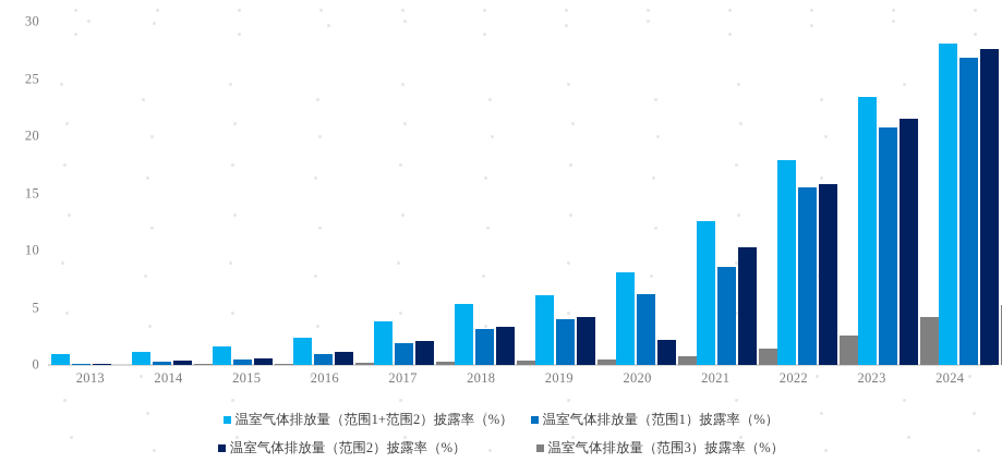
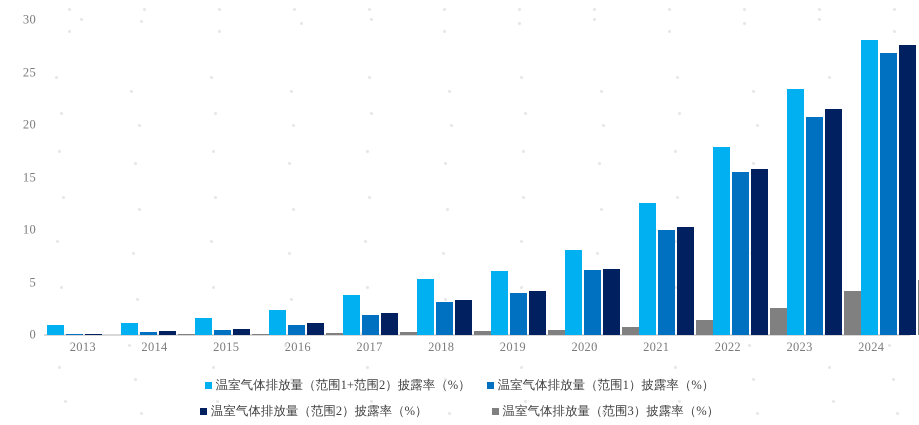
温室气体排放量（范围2）披露率（%）/2020: 2.2 -> 6.3
温室气体排放量（范围1）披露率（%）/2021: 8.6 -> 10.0
